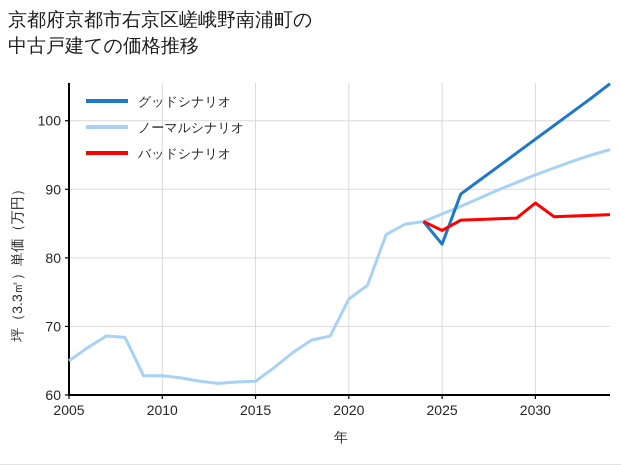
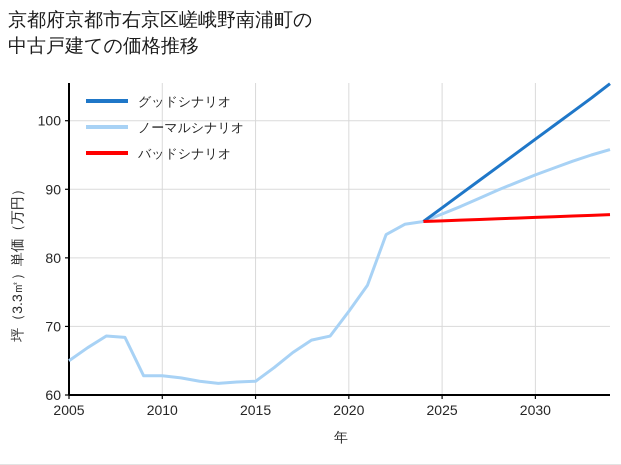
ノーマルシナリオ/2020: 74 -> 72
グッドシナリオ/2025: 82 -> 87
バッドシナリオ/2025: 84 -> 85
バッドシナリオ/2030: 88 -> 86
